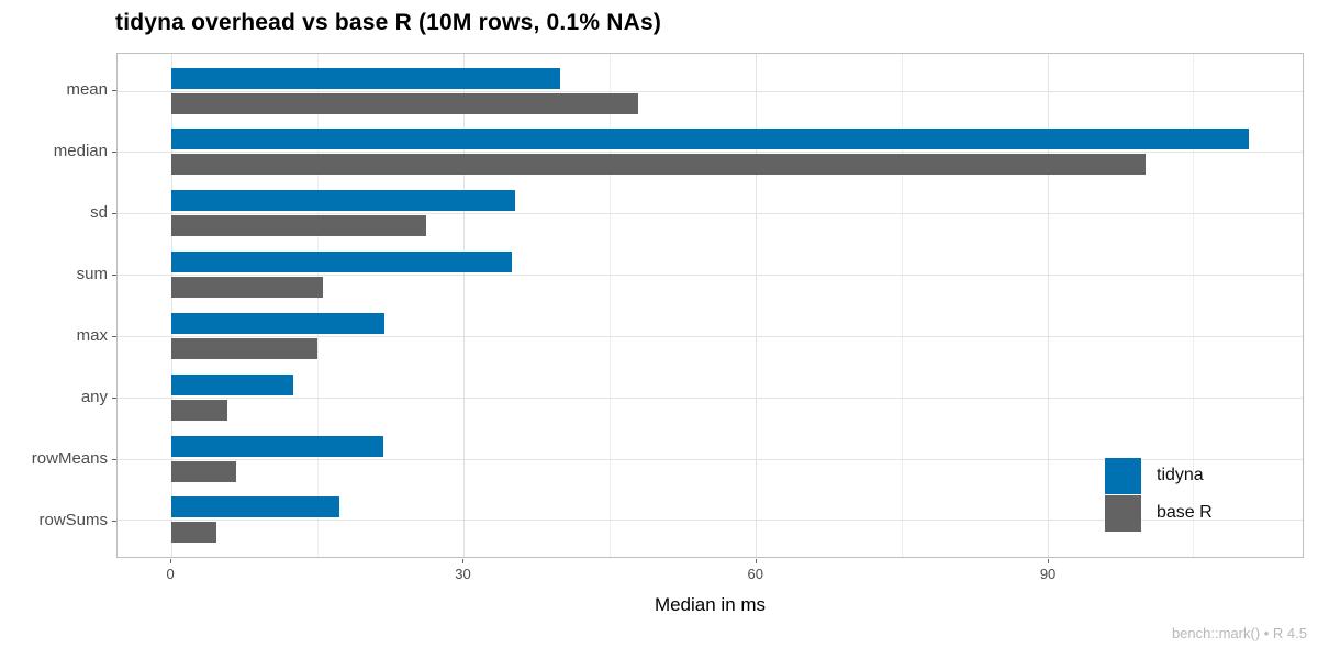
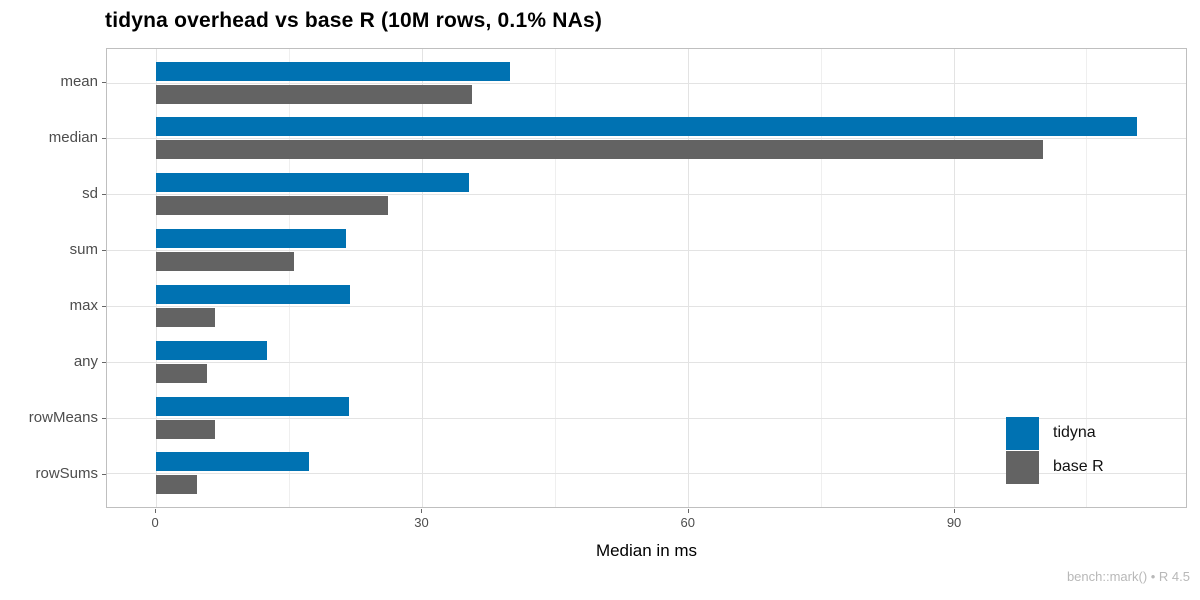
base R/mean: 48 -> 36
tidyna/sum: 35 -> 21
base R/max: 15 -> 7
